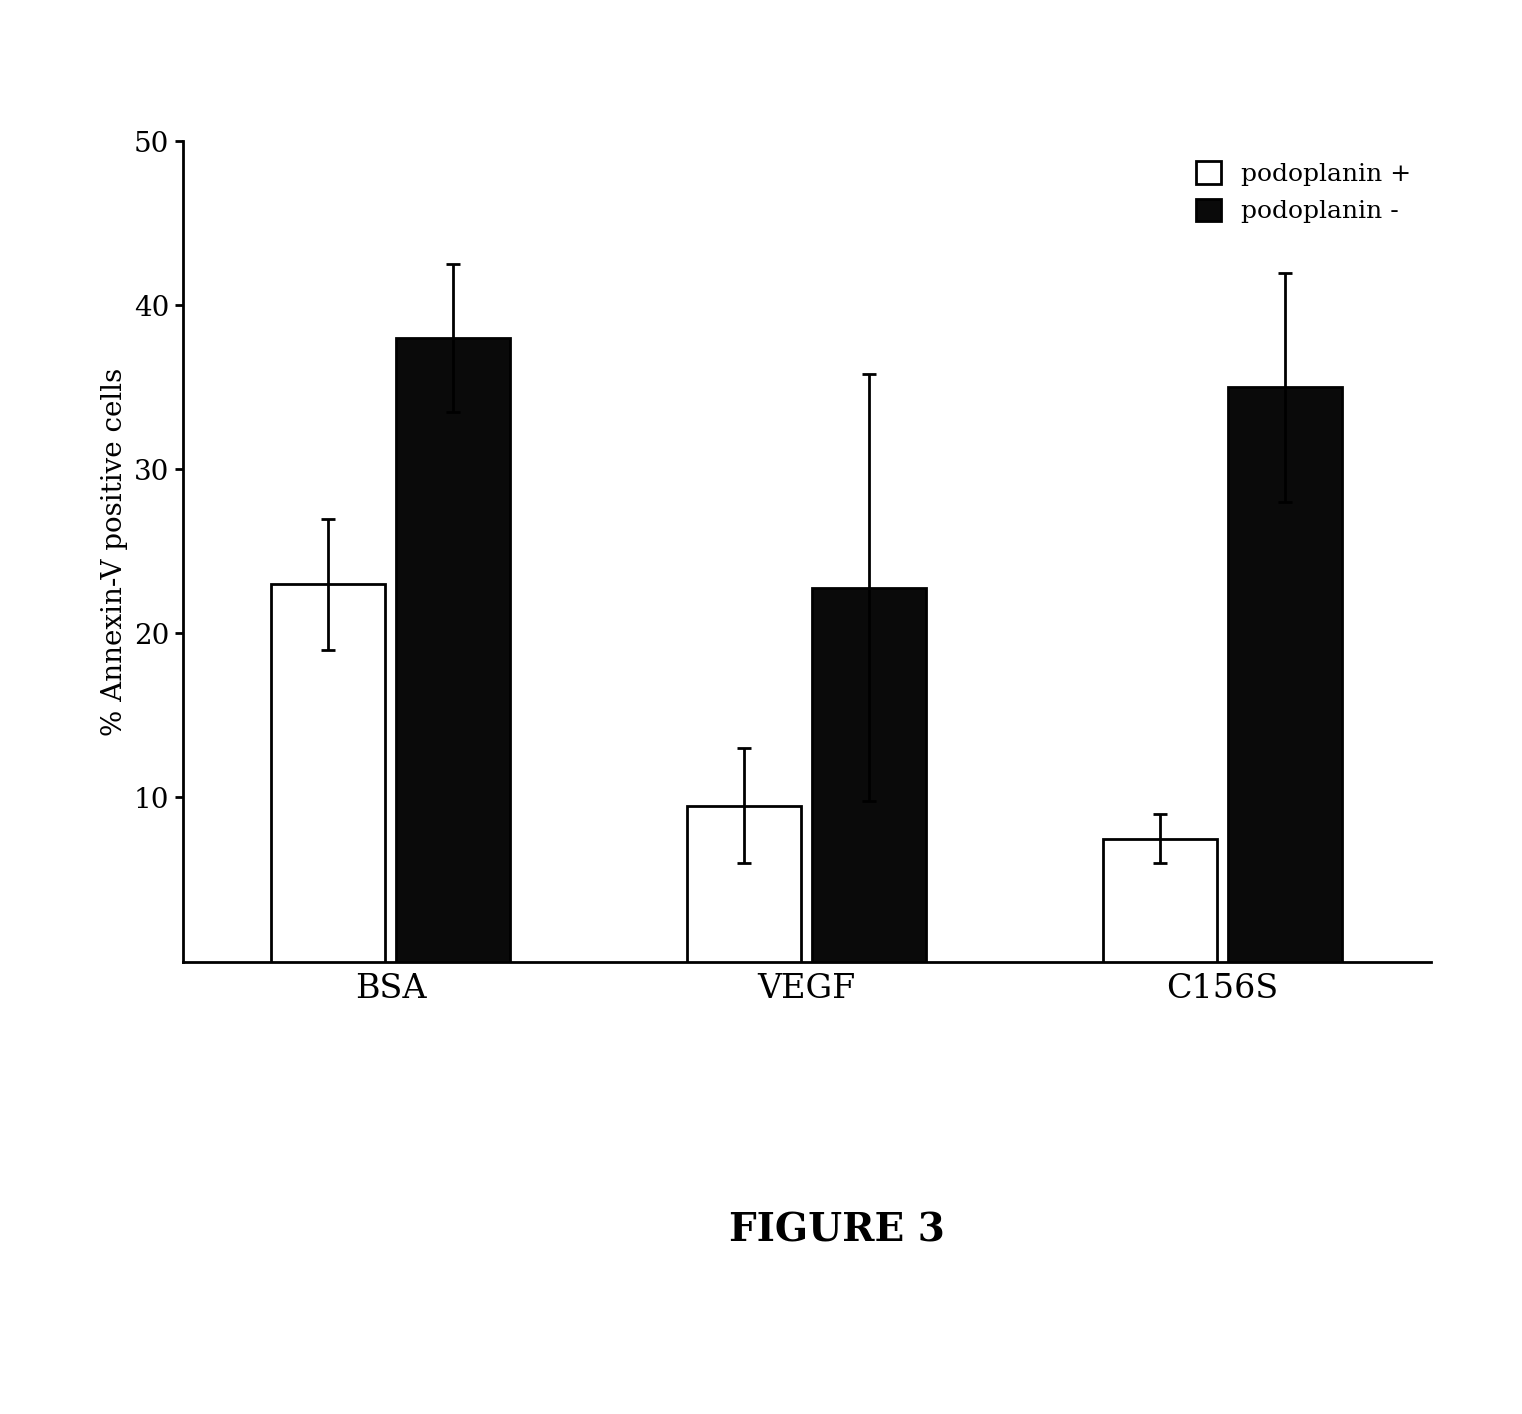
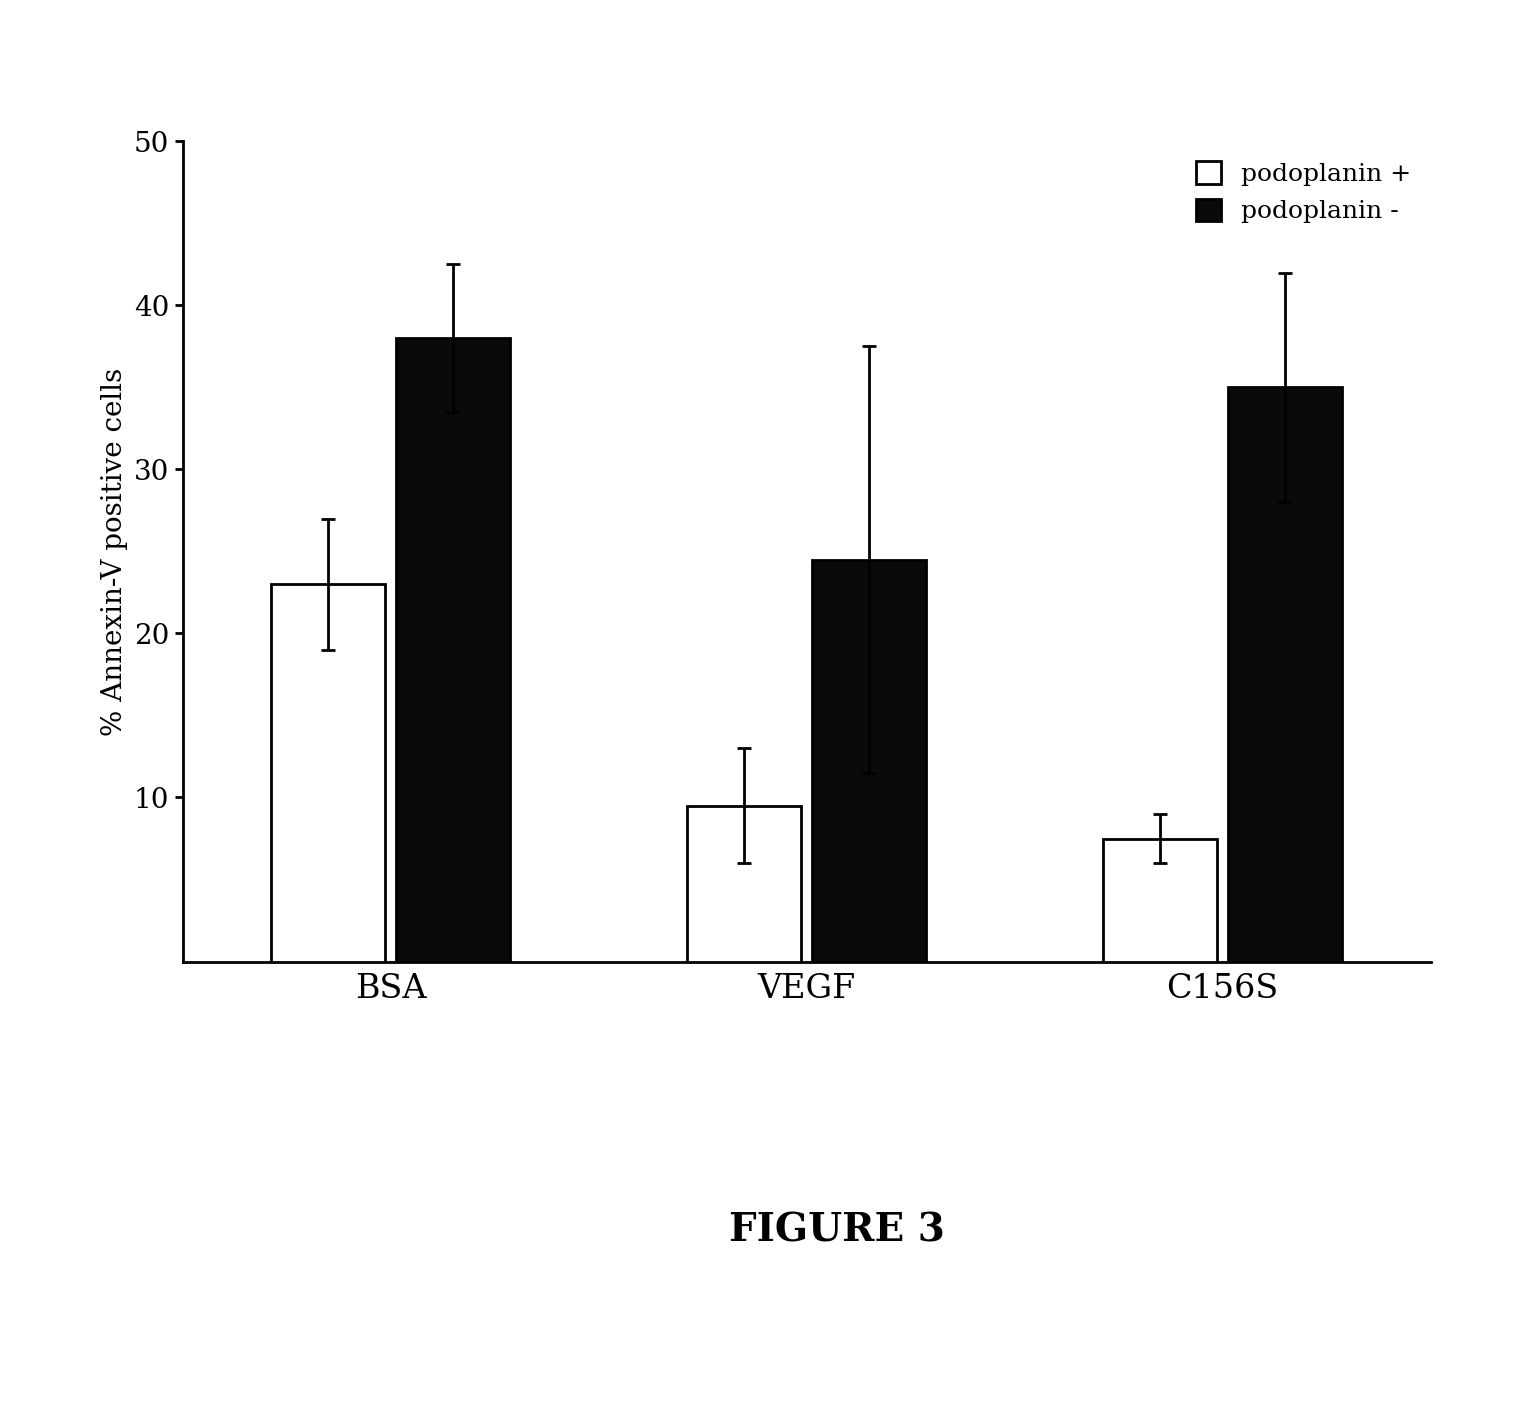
podoplanin -/VEGF: 22.8 -> 24.5
